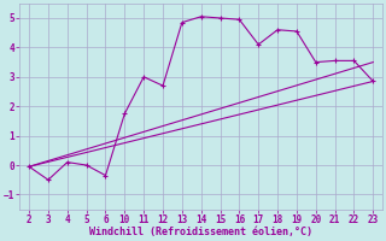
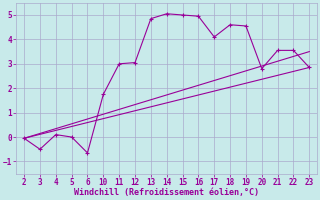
6: -0.35 -> -0.65
12: 2.70 -> 3.05
20: 3.50 -> 2.80
